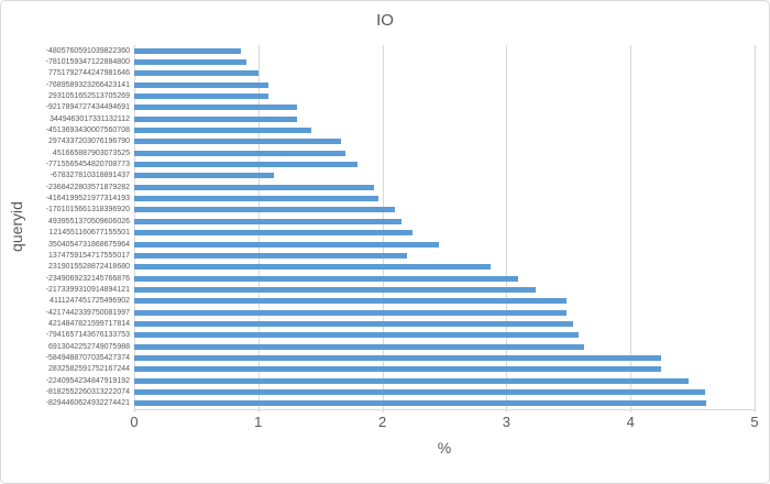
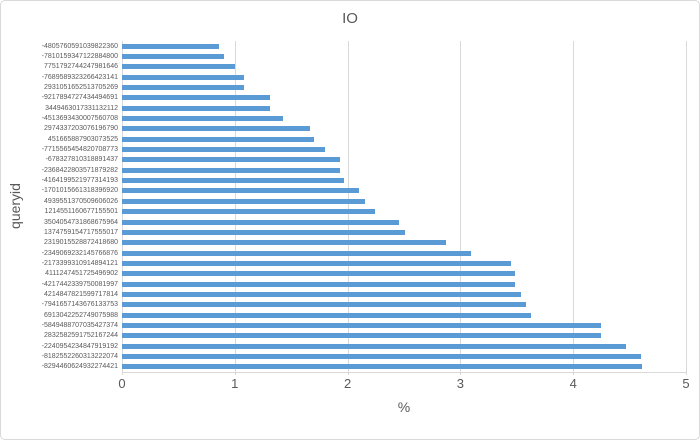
-678327810318891437: 1.13 -> 1.93
1374759154717555017: 2.20 -> 2.51
-2173399310914894121: 3.24 -> 3.45
